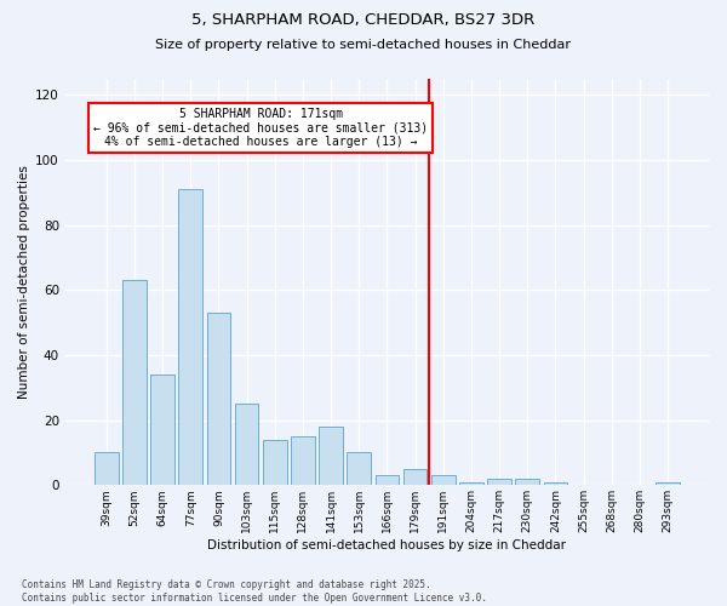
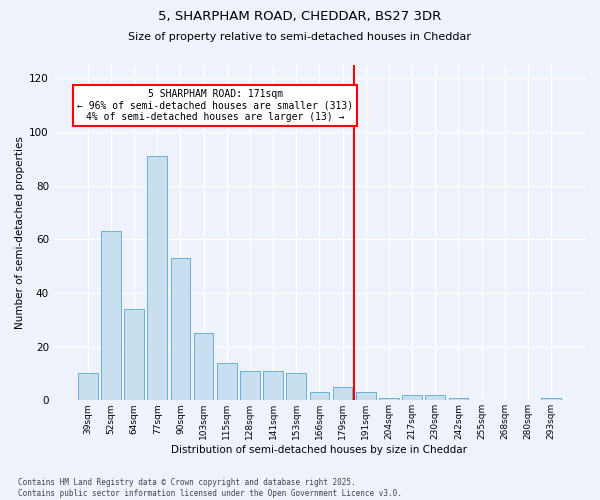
128sqm: 15 -> 11
141sqm: 18 -> 11
